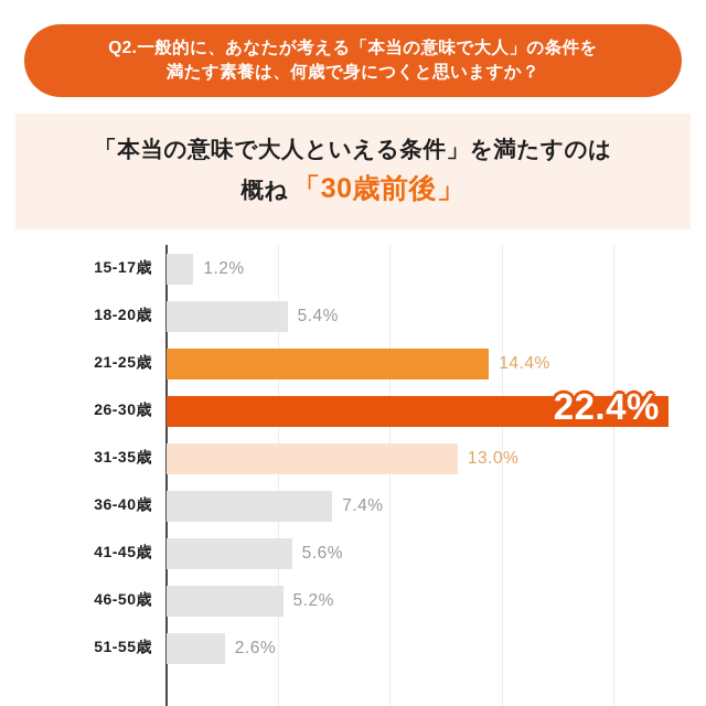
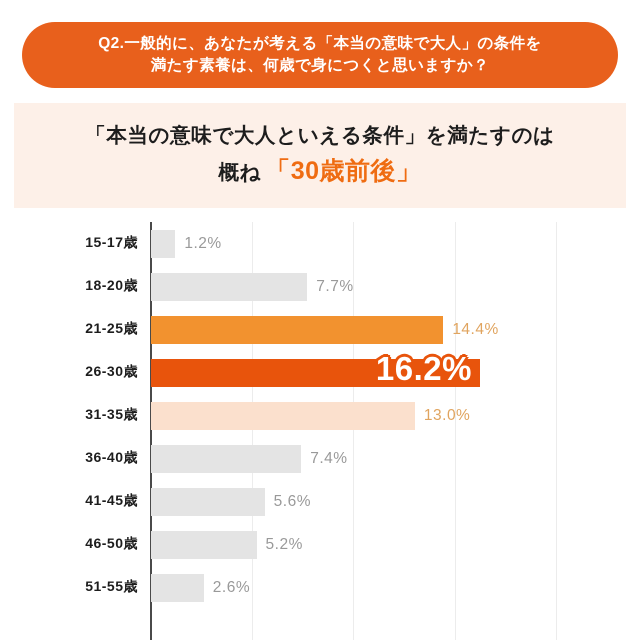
18-20歳: 5.4% -> 7.7%
26-30歳: 22.4% -> 16.2%
